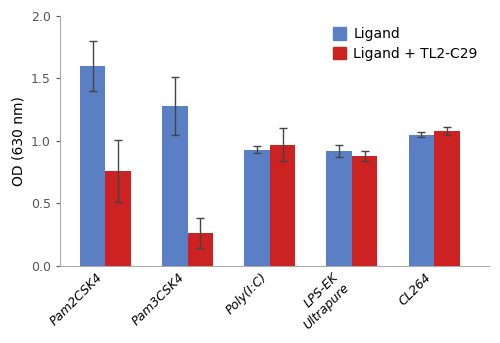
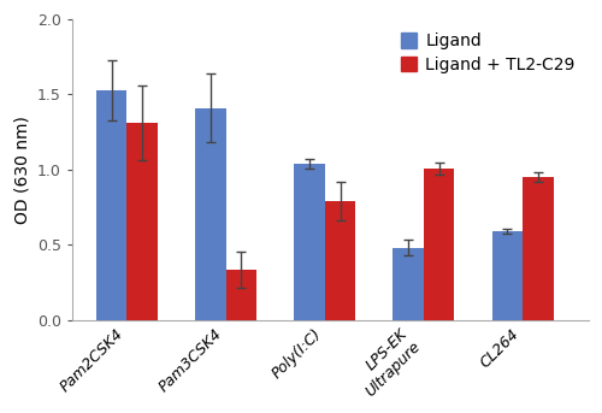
Ligand/Pam2CSK4: 1.60 -> 1.53
Ligand + TL2-C29/Pam2CSK4: 0.76 -> 1.31
Ligand/Pam3CSK4: 1.28 -> 1.41
Ligand + TL2-C29/Pam3CSK4: 0.26 -> 0.33
Ligand/Poly(I:C): 0.93 -> 1.04
Ligand + TL2-C29/Poly(I:C): 0.97 -> 0.79
Ligand/LPS-EK Ultrapure: 0.92 -> 0.48
Ligand + TL2-C29/LPS-EK Ultrapure: 0.88 -> 1.01
Ligand/CL264: 1.05 -> 0.59
Ligand + TL2-C29/CL264: 1.08 -> 0.95
